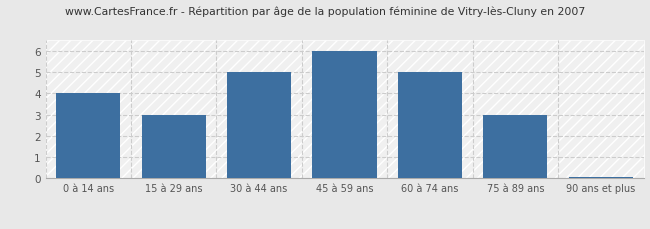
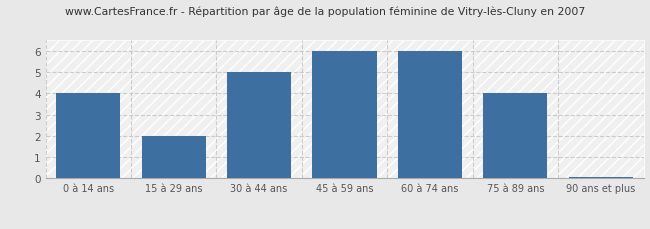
15 à 29 ans: 3.00 -> 2.00
60 à 74 ans: 5.00 -> 6.00
75 à 89 ans: 3.00 -> 4.00
